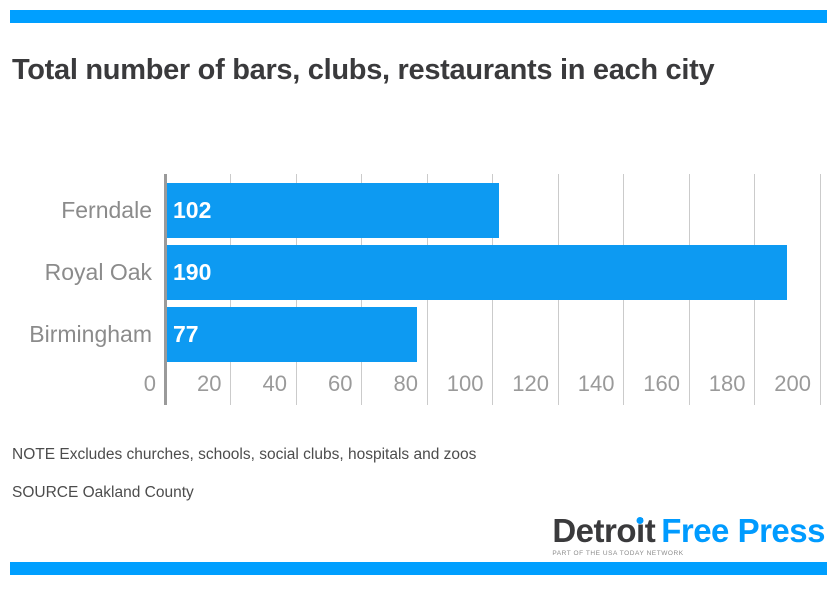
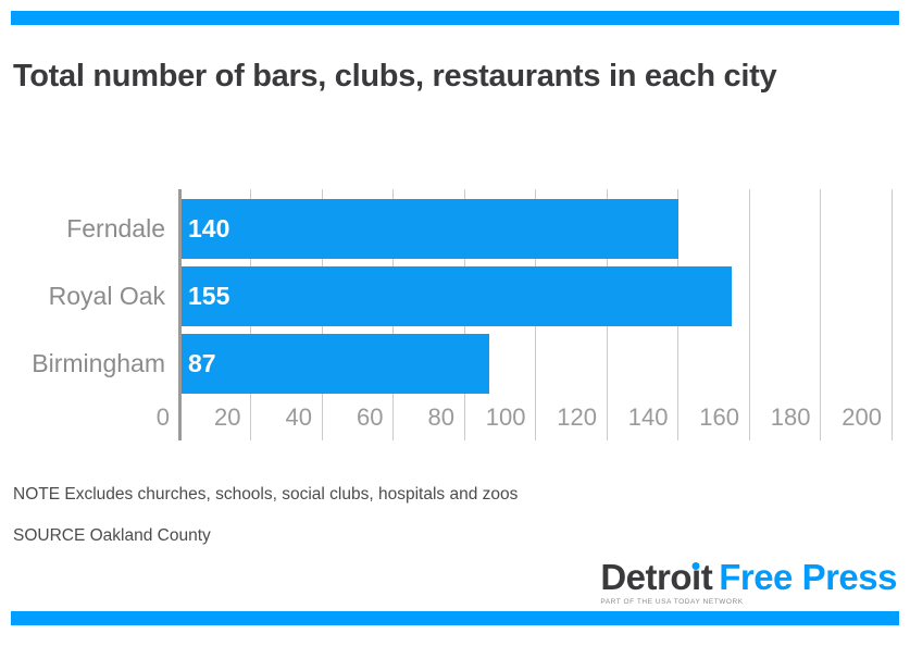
Ferndale: 102 -> 140
Royal Oak: 190 -> 155
Birmingham: 77 -> 87
